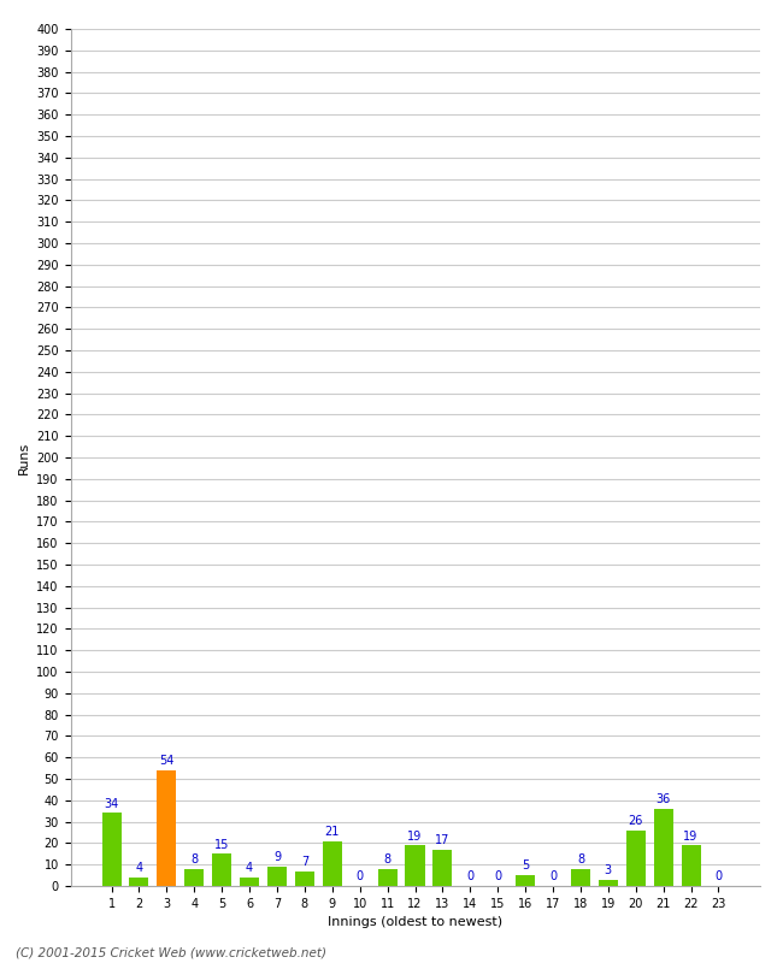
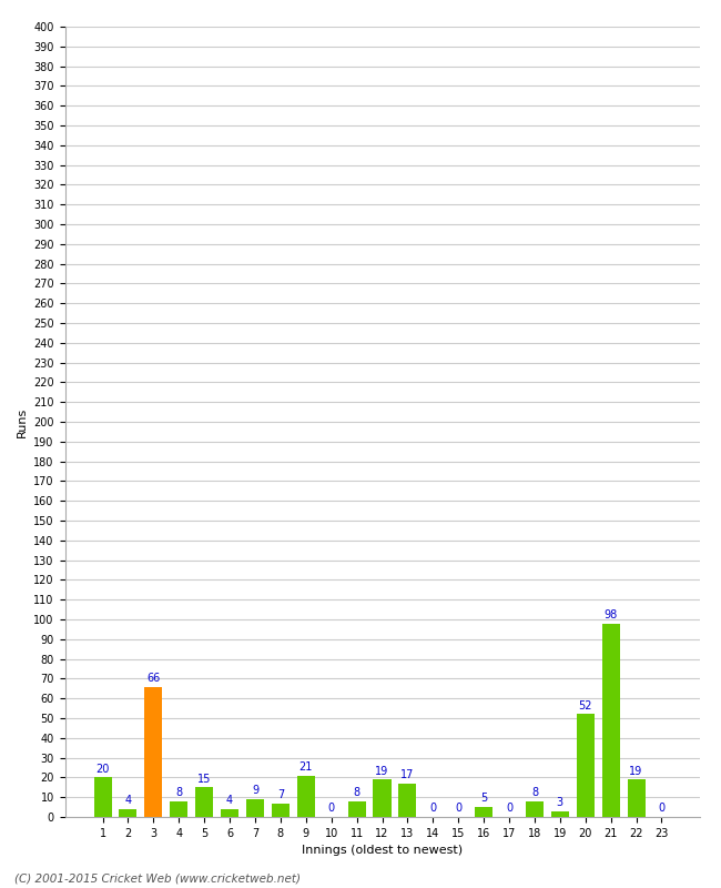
1: 34 -> 20
3: 54 -> 66
20: 26 -> 52
21: 36 -> 98
